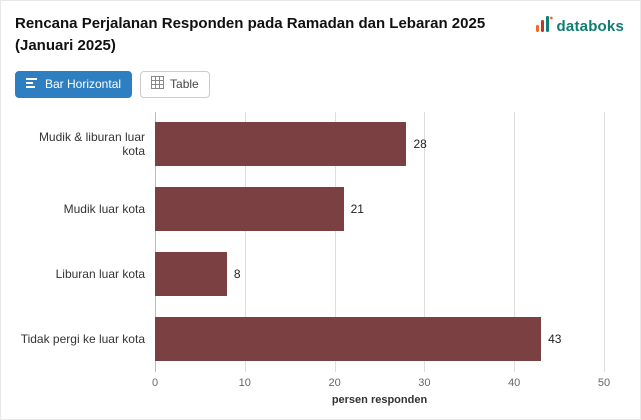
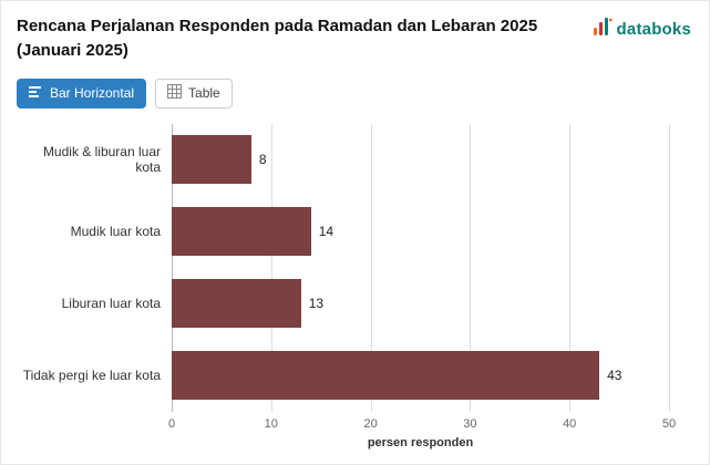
Mudik & liburan luar kota: 28 -> 8
Mudik luar kota: 21 -> 14
Liburan luar kota: 8 -> 13
